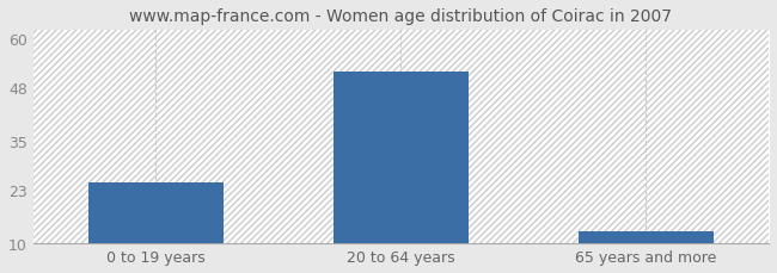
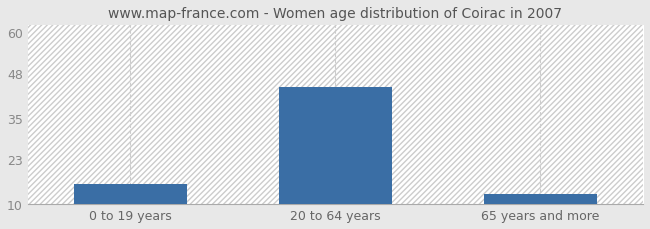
0 to 19 years: 25 -> 16
20 to 64 years: 52 -> 44
